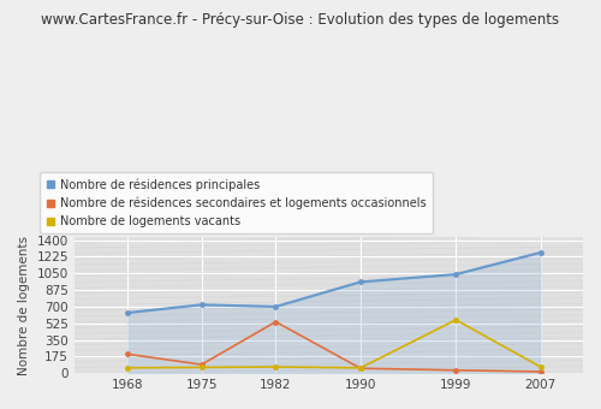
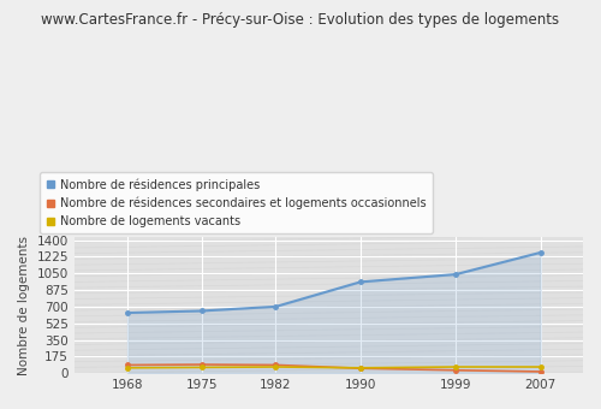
Nombre de résidences secondaires et logements occasionnels/1968: 200 -> 80
Nombre de résidences principales/1975: 720 -> 660
Nombre de résidences secondaires et logements occasionnels/1982: 540 -> 80
Nombre de logements vacants/1999: 560 -> 60
